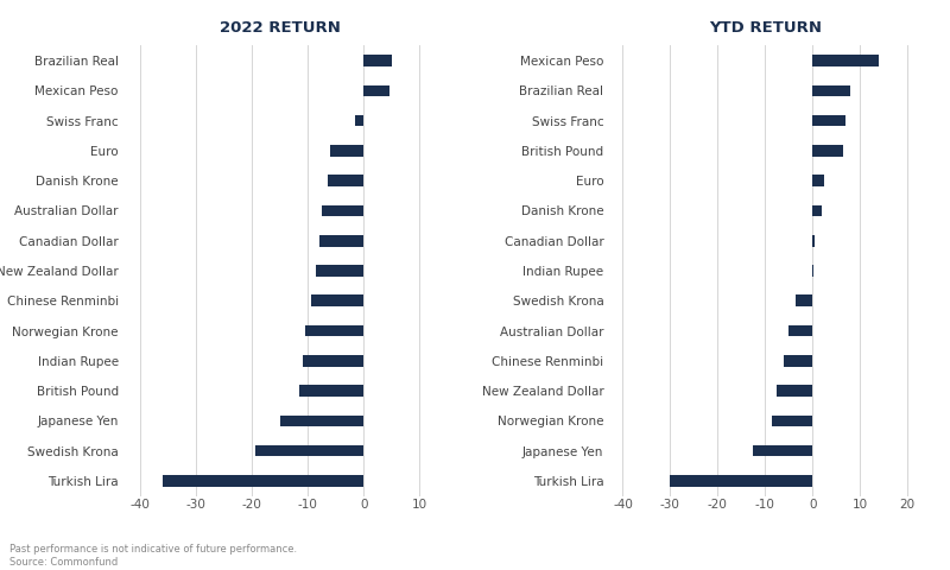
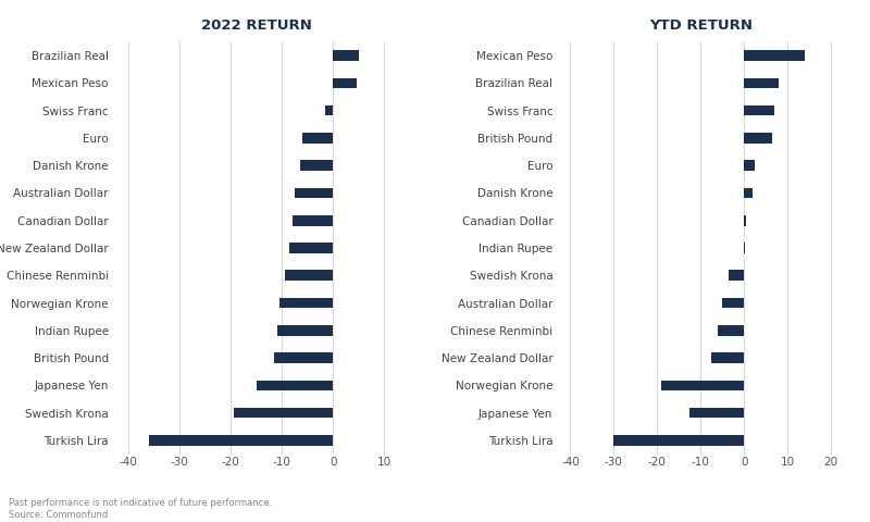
YTD RETURN/Norwegian Krone: -8.5 -> -19.0
